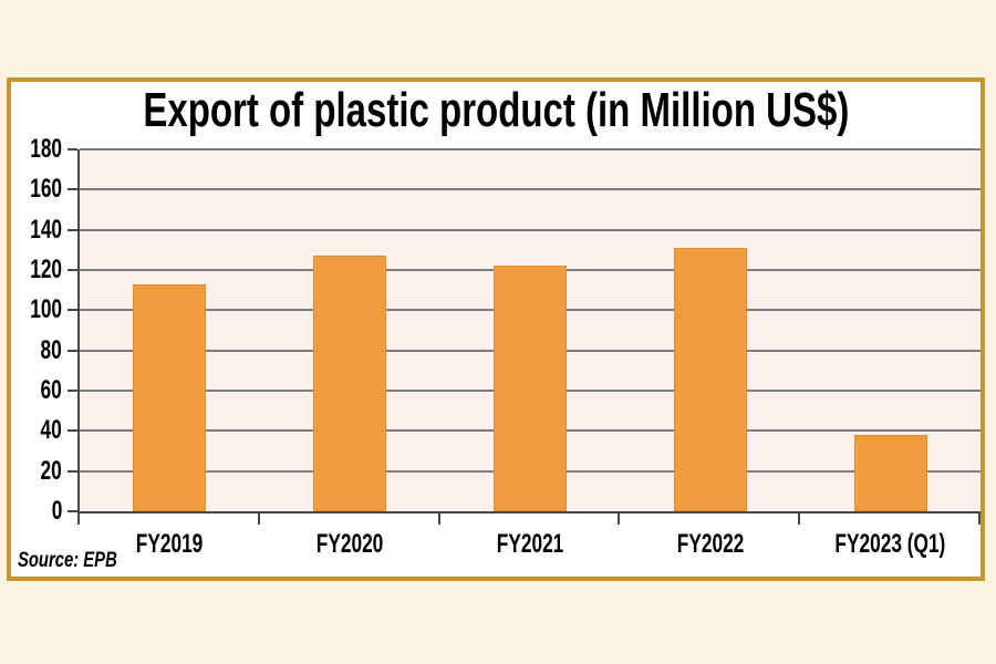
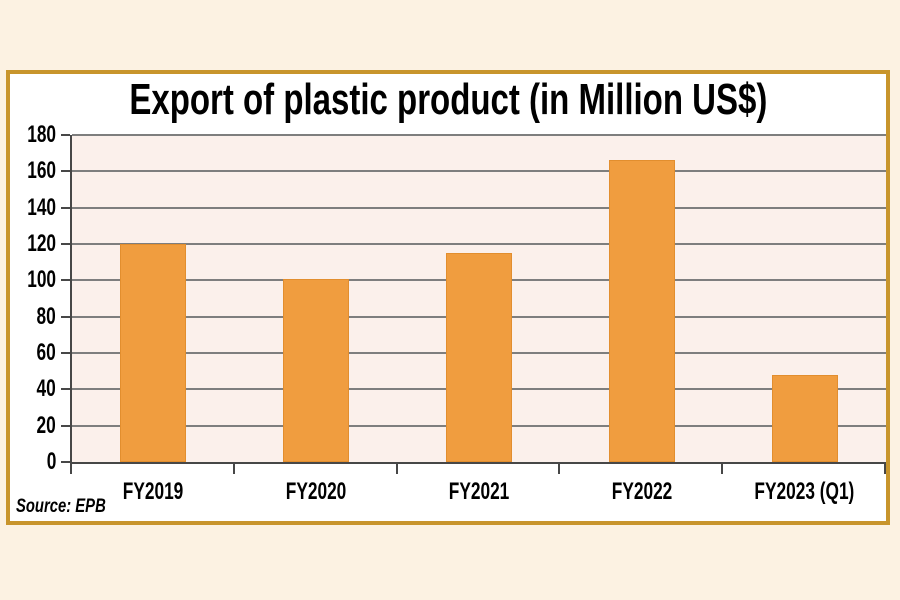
FY2019: 113 -> 120
FY2020: 127 -> 101
FY2021: 122 -> 115
FY2022: 131 -> 166
FY2023 (Q1): 38 -> 48
